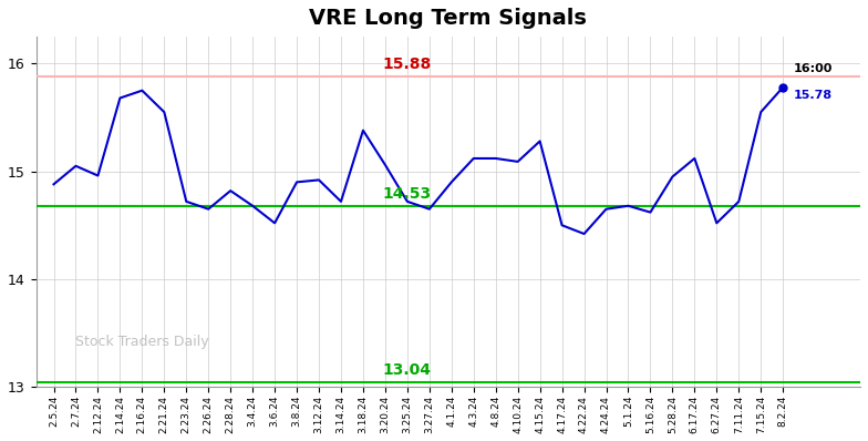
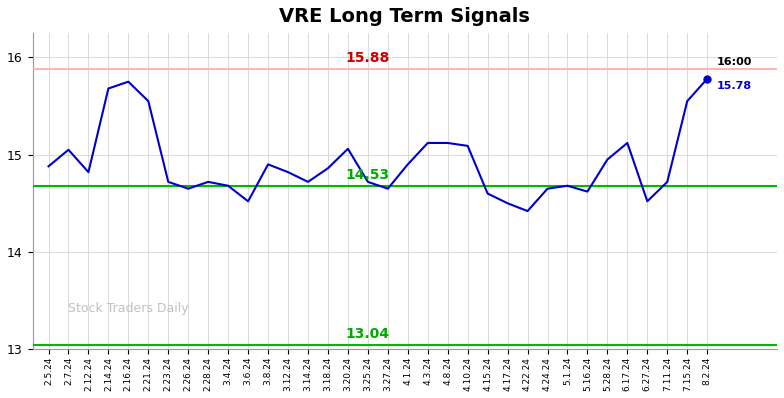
2.12.24: 14.96 -> 14.82
2.28.24: 14.82 -> 14.72
3.12.24: 14.92 -> 14.82
3.18.24: 15.38 -> 14.86
4.15.24: 15.28 -> 14.60
